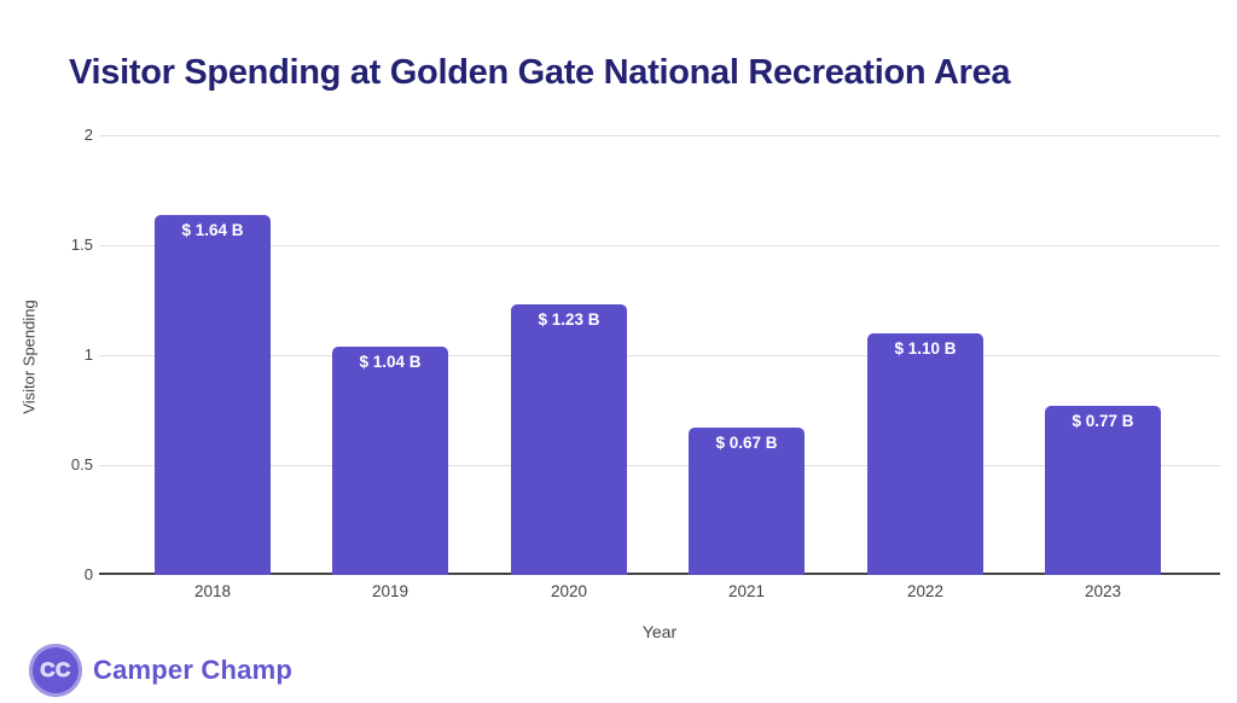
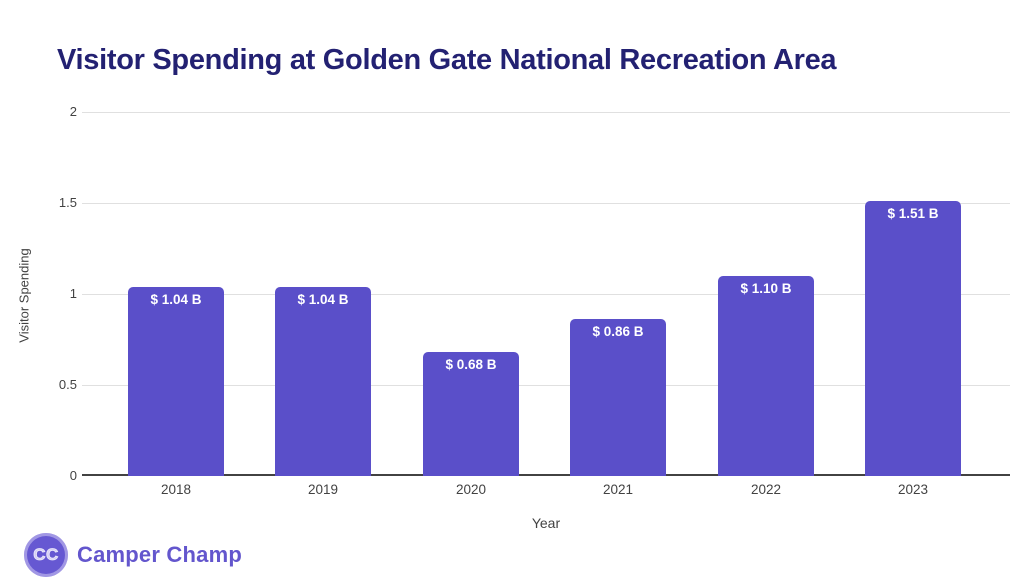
2018: 1.64 -> 1.04
2020: 1.23 -> 0.68
2021: 0.67 -> 0.86
2023: 0.77 -> 1.51
